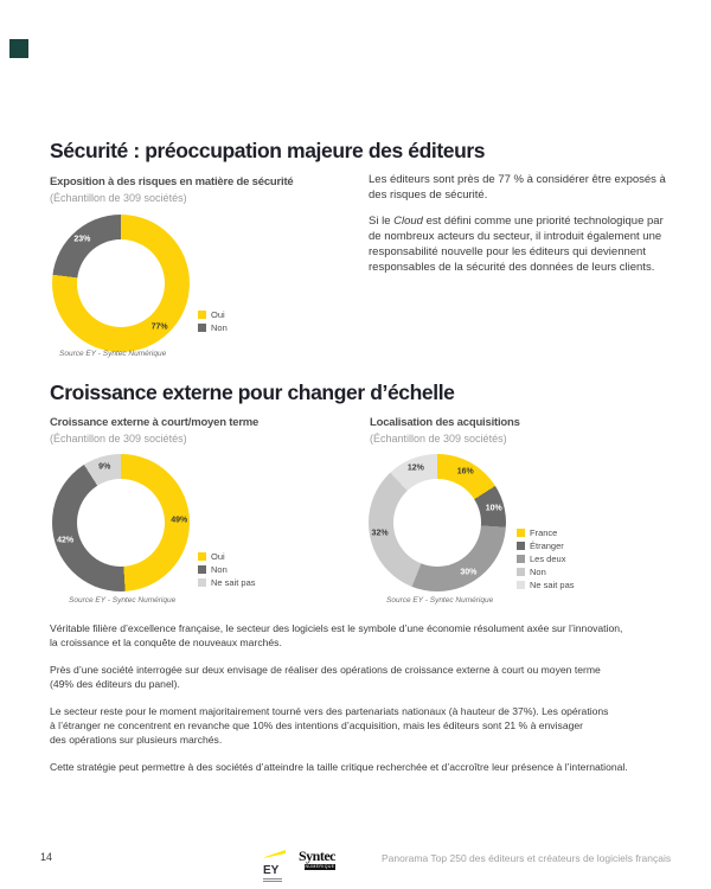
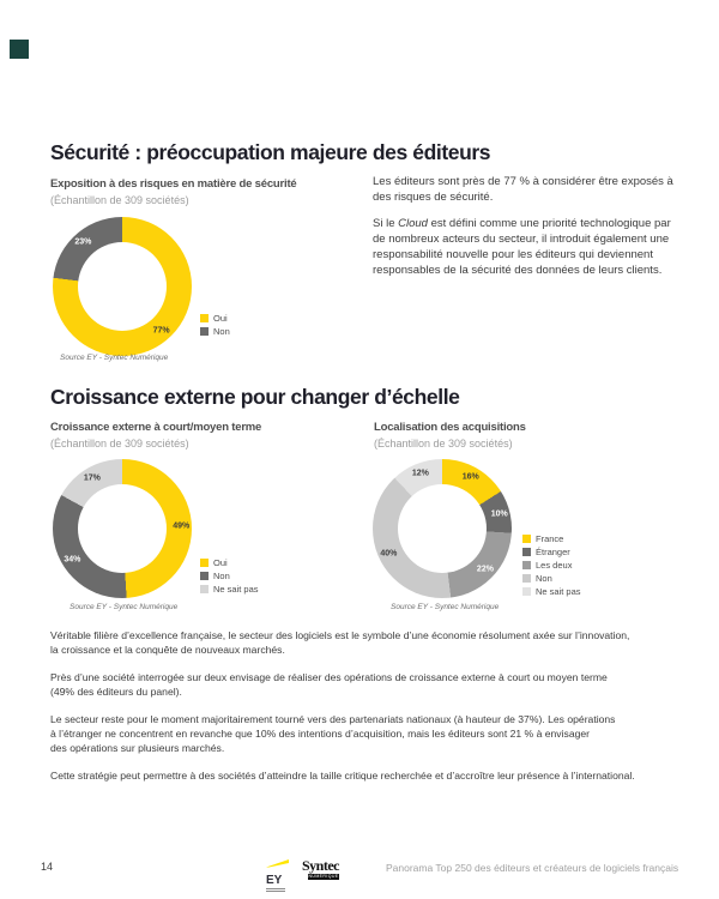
Croissance externe à court/moyen terme/Non: 42% -> 34%
Croissance externe à court/moyen terme/Ne sait pas: 9% -> 17%
Localisation des acquisitions/Les deux: 30% -> 22%
Localisation des acquisitions/Non: 32% -> 40%
